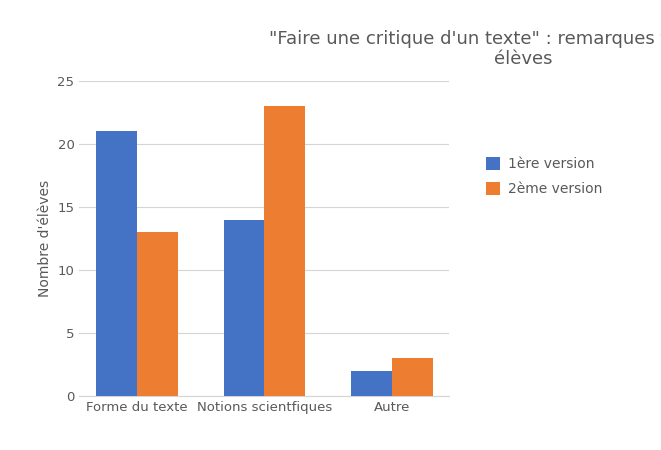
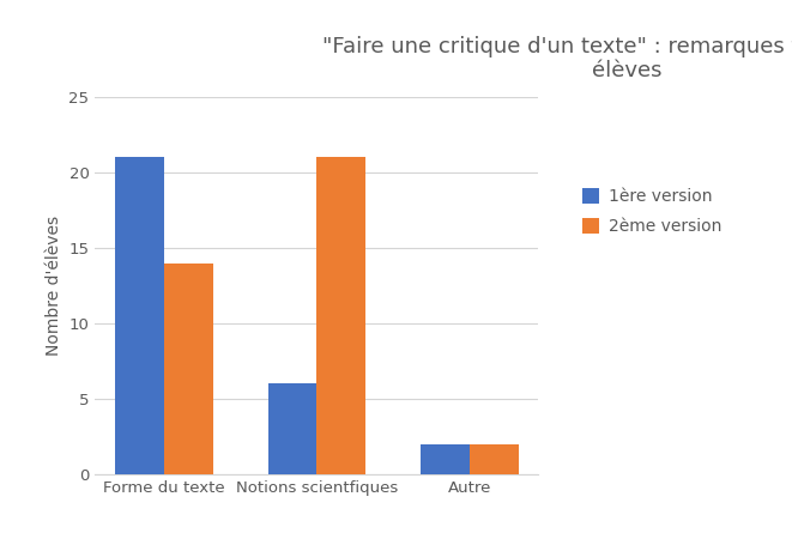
2ème version/Forme du texte: 13 -> 14
1ère version/Notions scientfiques: 14 -> 6
2ème version/Notions scientfiques: 23 -> 21
2ème version/Autre: 3 -> 2
